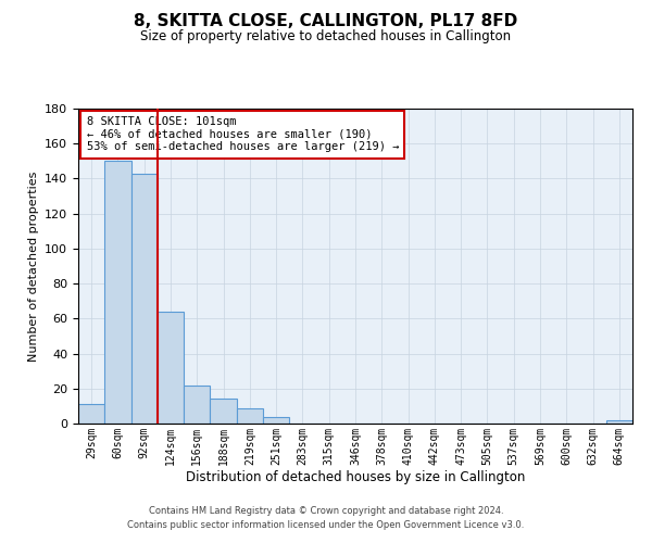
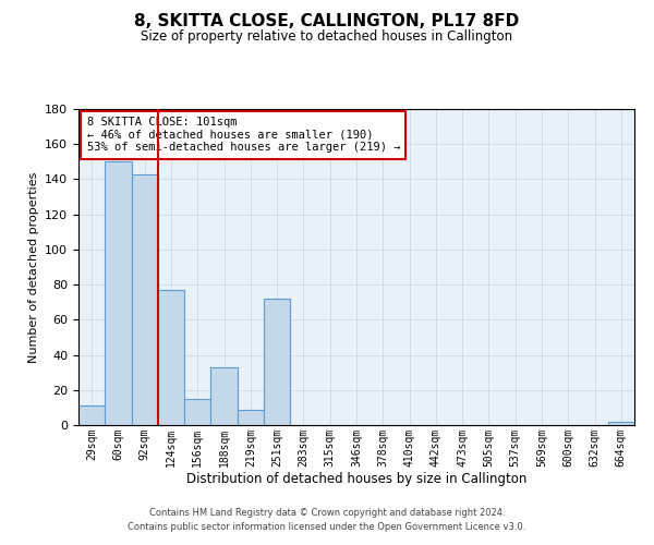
124sqm: 64 -> 77
156sqm: 22 -> 15
188sqm: 14 -> 33
251sqm: 4 -> 72
